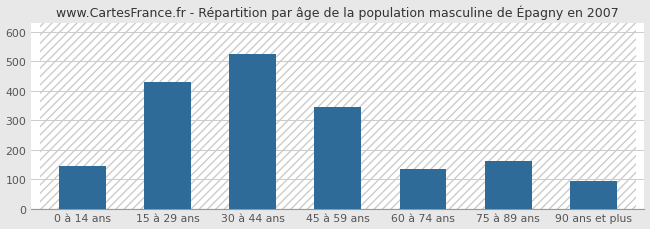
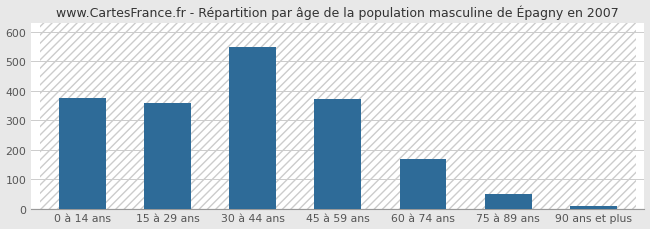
0 à 14 ans: 145 -> 375
15 à 29 ans: 430 -> 358
30 à 44 ans: 525 -> 547
45 à 59 ans: 345 -> 372
60 à 74 ans: 135 -> 170
75 à 89 ans: 160 -> 50
90 ans et plus: 95 -> 8
